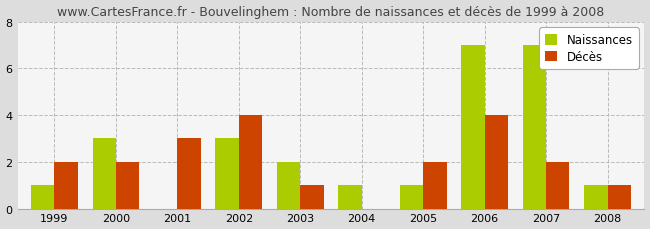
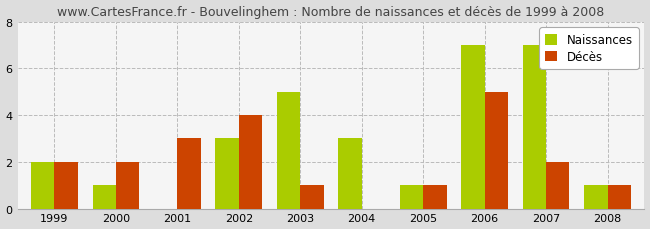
Naissances/1999: 1 -> 2
Naissances/2000: 3 -> 1
Naissances/2003: 2 -> 5
Naissances/2004: 1 -> 3
Décès/2005: 2 -> 1
Décès/2006: 4 -> 5
